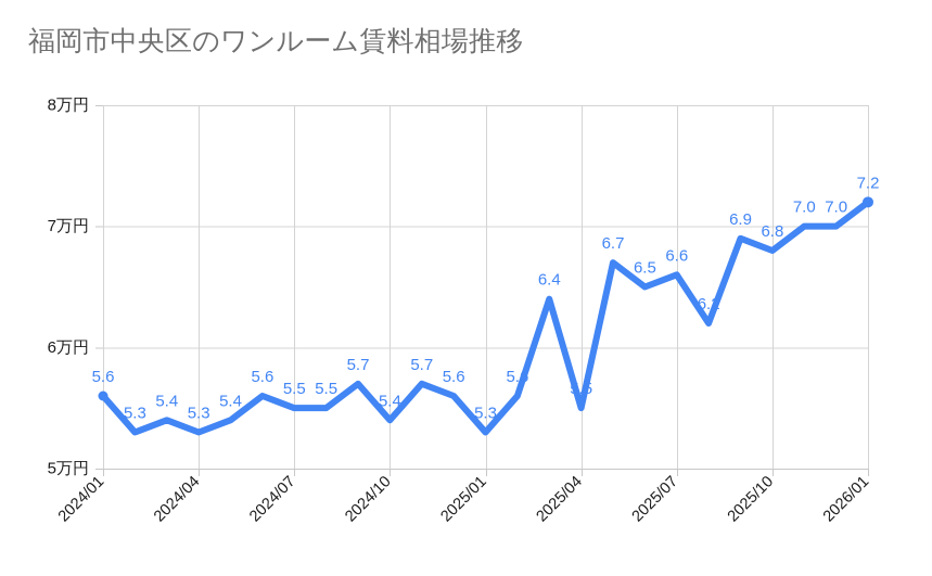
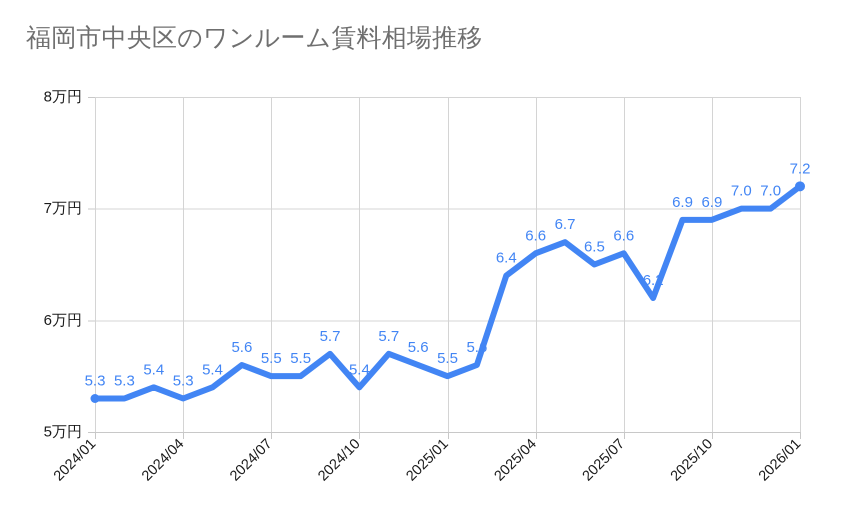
2024/01: 5.6 -> 5.3
2025/01: 5.3 -> 5.5
2025/04: 5.5 -> 6.6
2025/10: 6.8 -> 6.9
